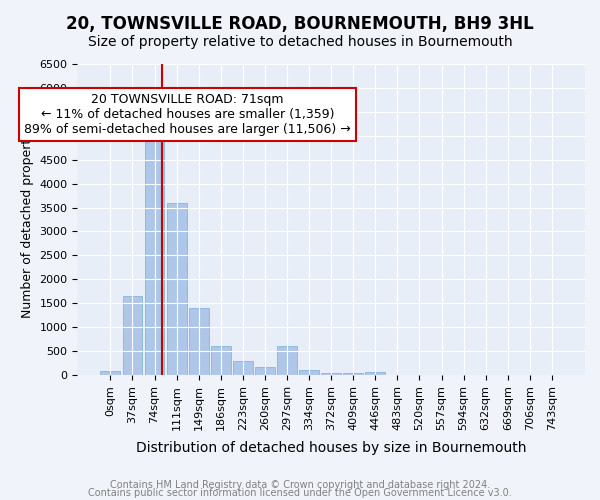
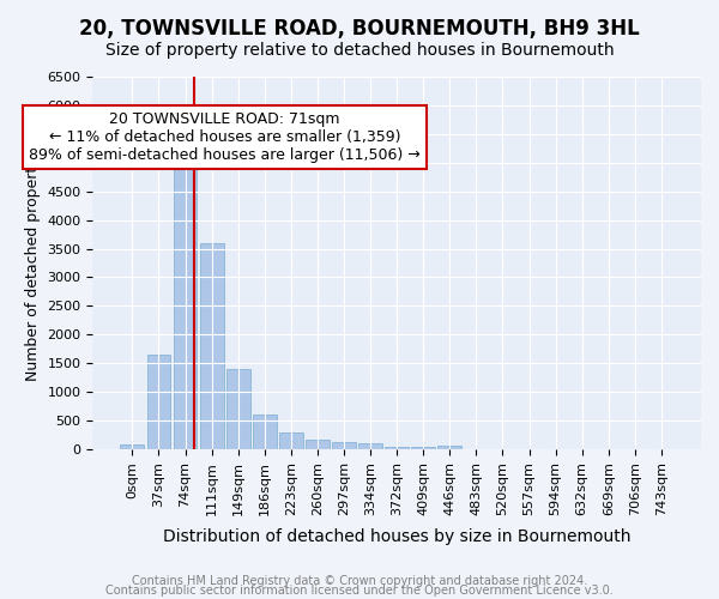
297sqm: 600 -> 130
